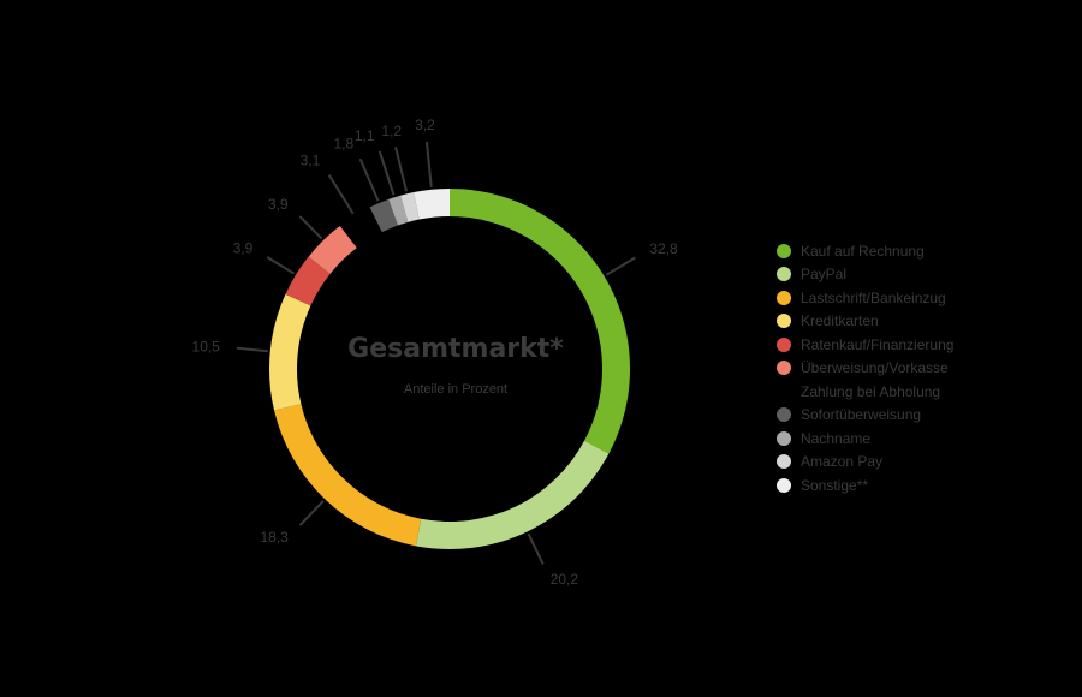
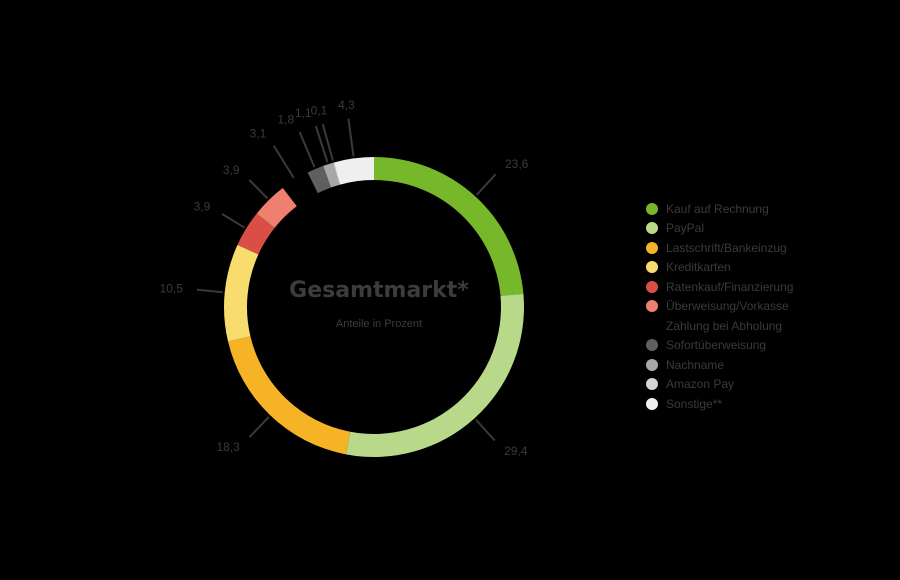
Kauf auf Rechnung: 32,8 -> 23,6
PayPal: 20,2 -> 29,4
Amazon Pay: 1,2 -> 0,1
Sonstige**: 3,2 -> 4,3
